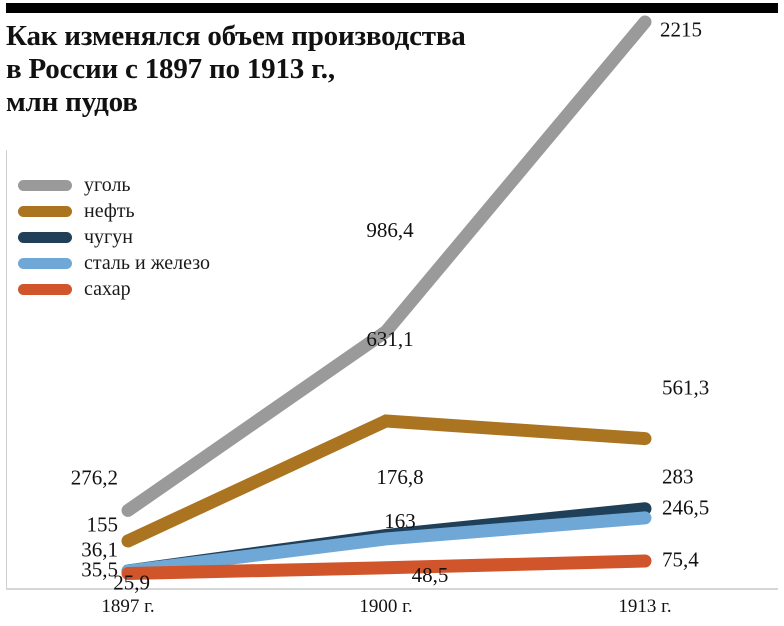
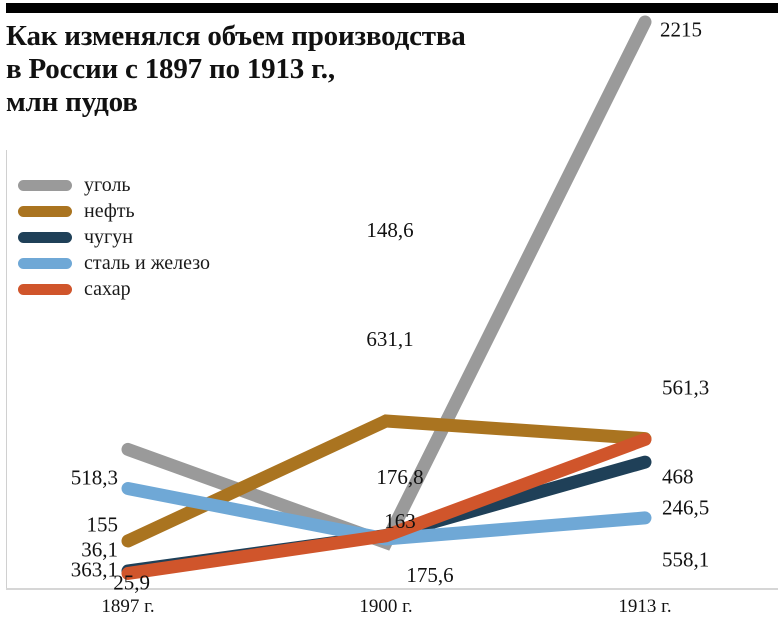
уголь/1897 г.: 276,2 -> 518,3
сталь и железо/1897 г.: 35,5 -> 363,1
уголь/1900 г.: 986,4 -> 148,6
сахар/1900 г.: 48,5 -> 175,6
чугун/1913 г.: 283 -> 468
сахар/1913 г.: 75,4 -> 558,1
